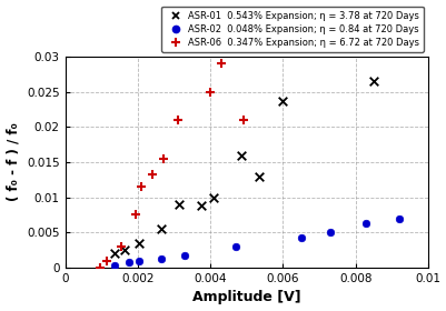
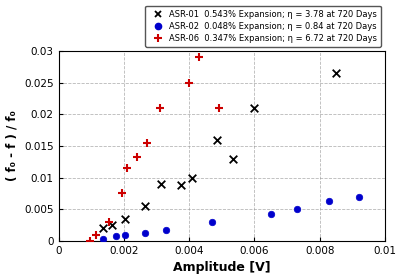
ASR-01 0.543% Expansion; η = 3.78 at 720 Days/0.006: 0.0236 -> 0.0210
